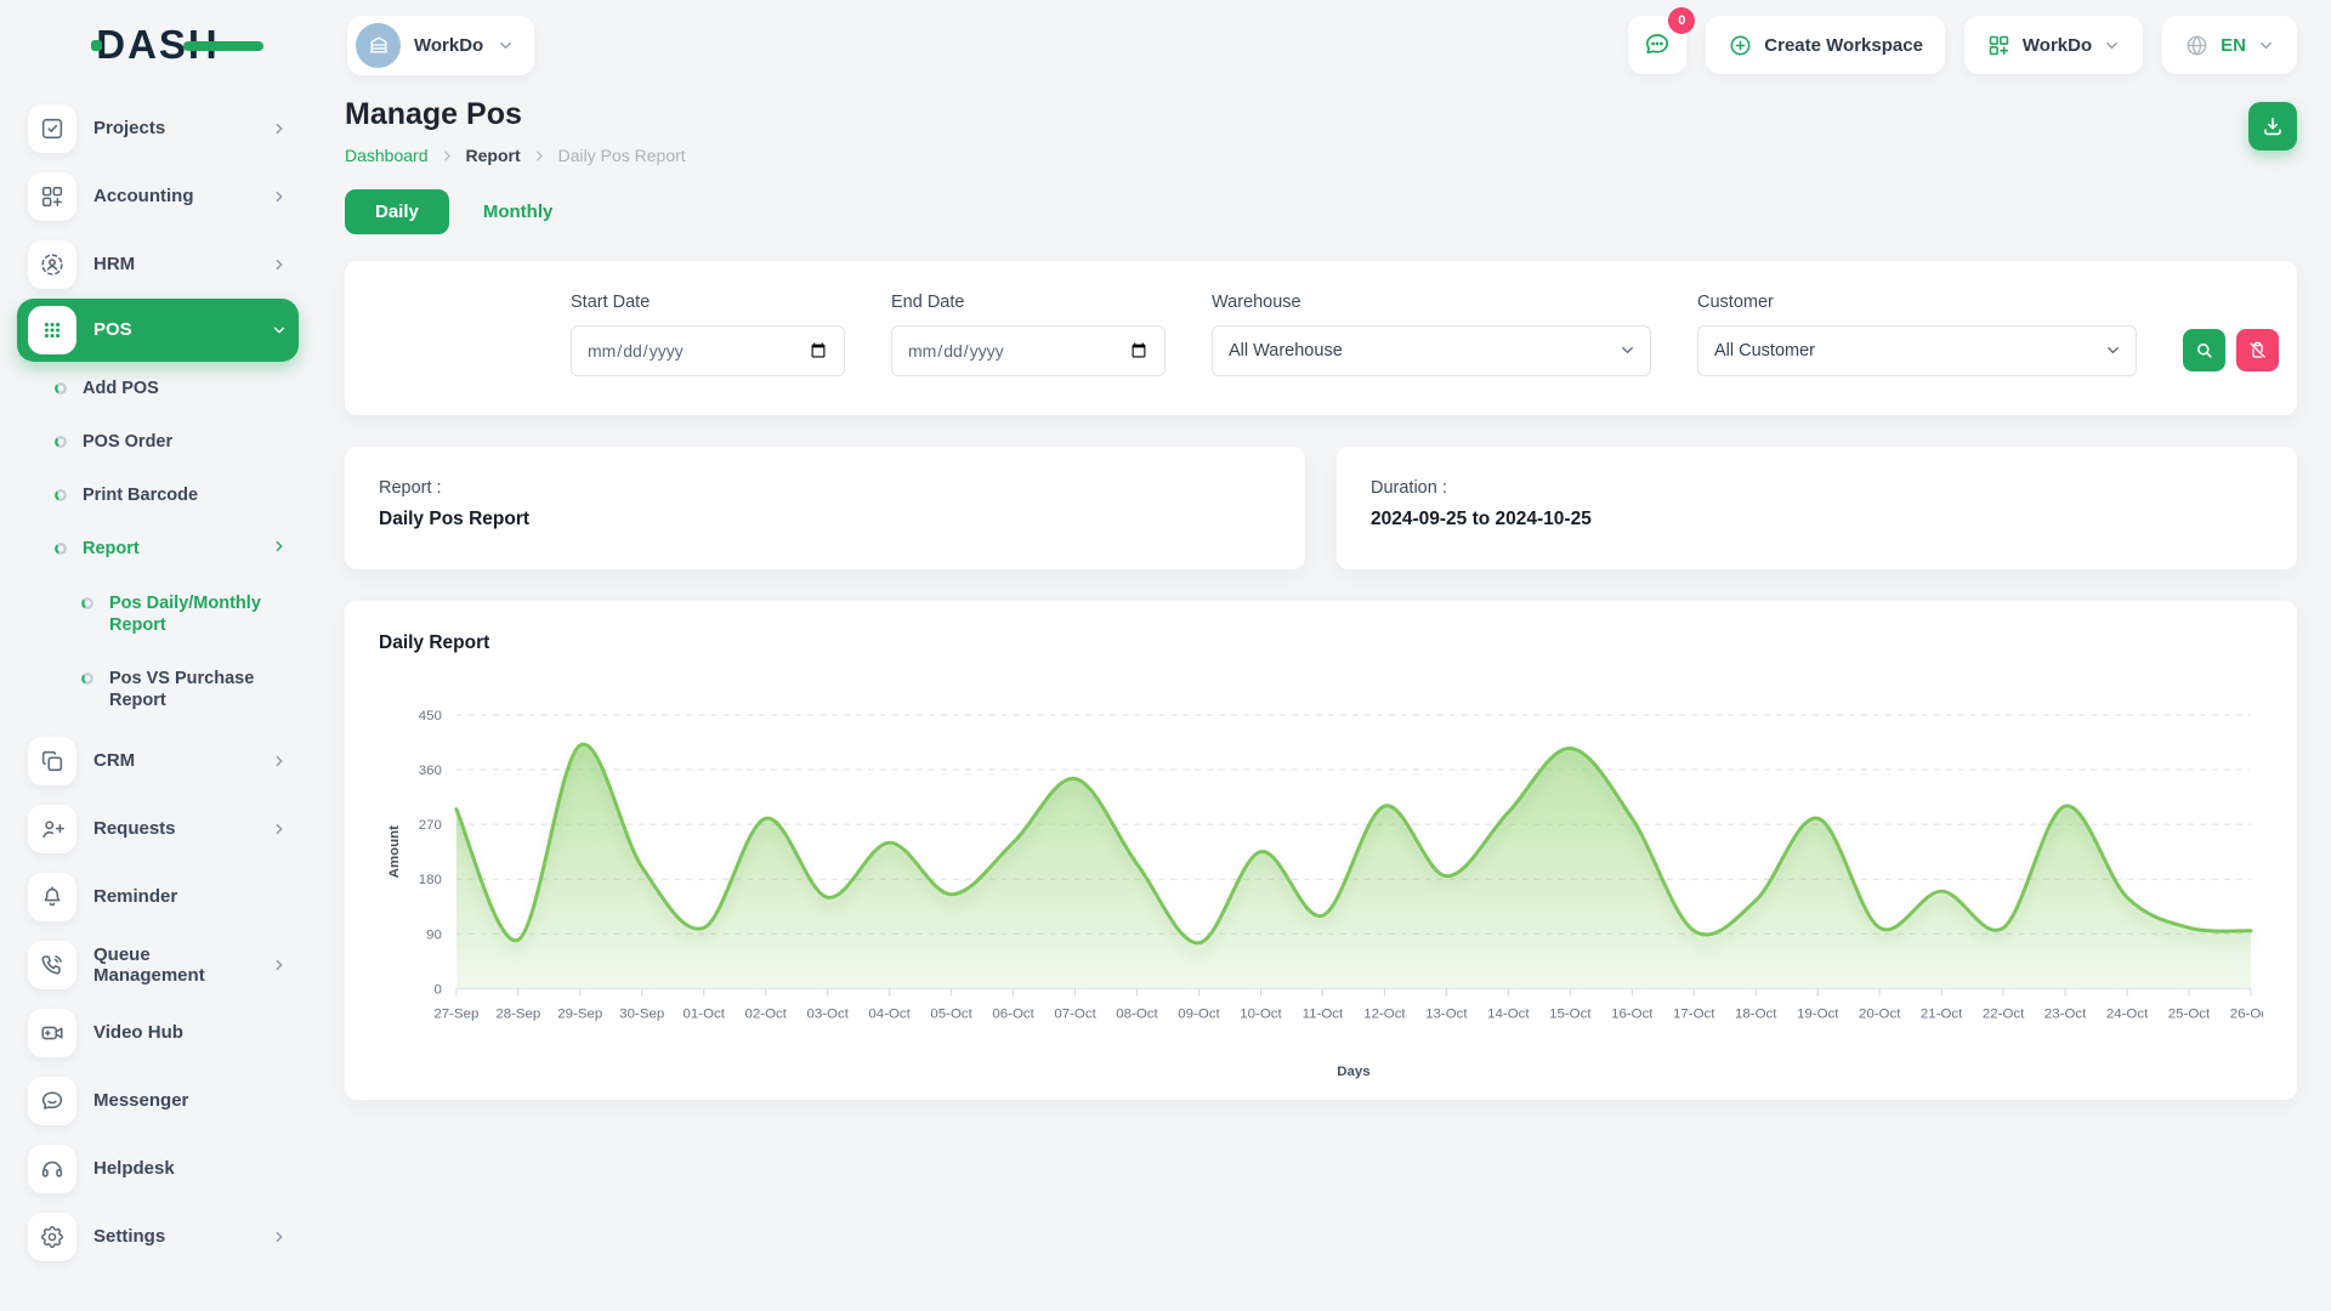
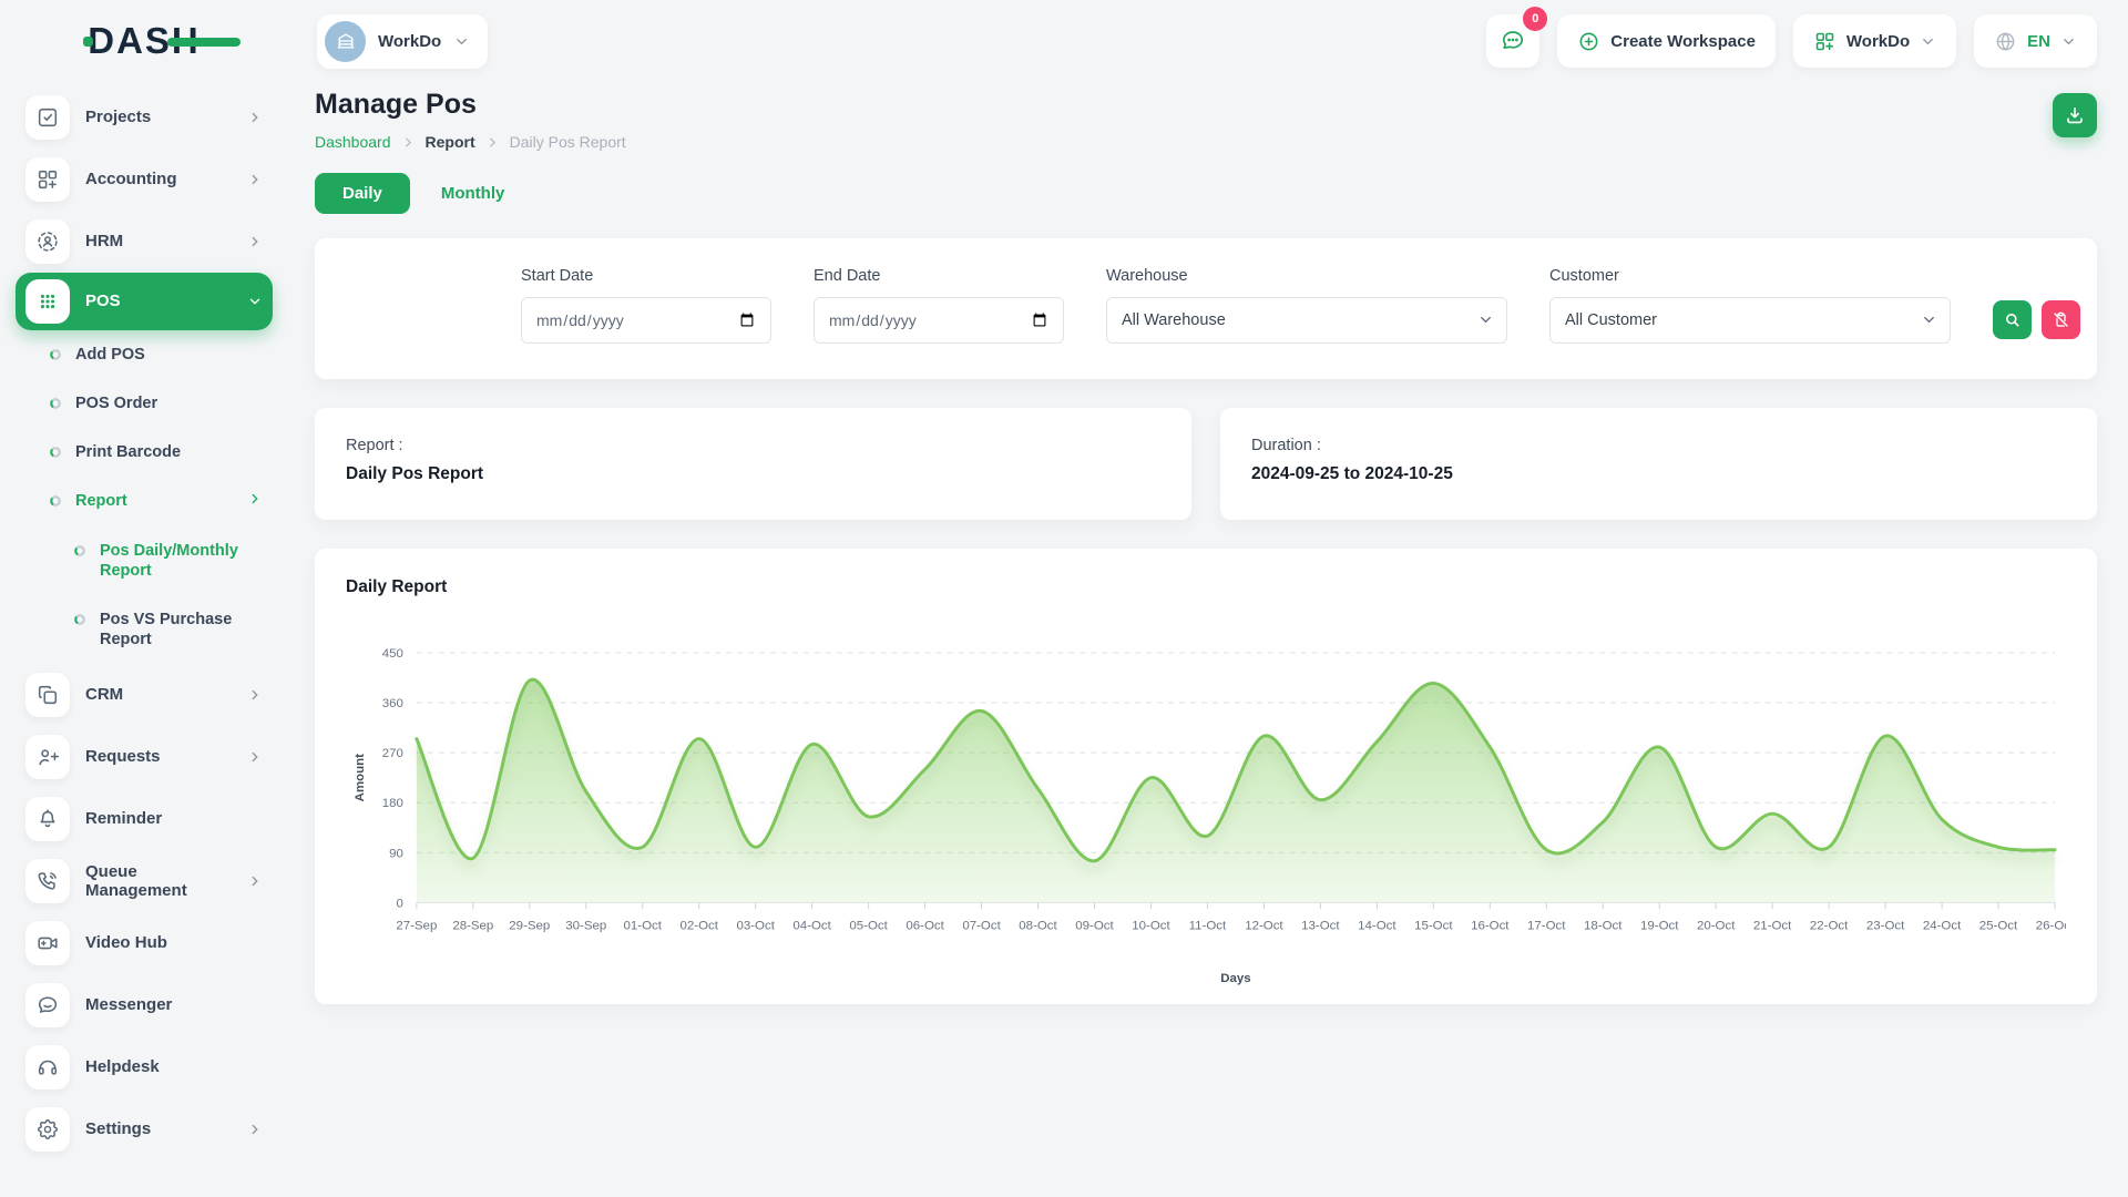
02-Oct: 280 -> 300
03-Oct: 150 -> 100
04-Oct: 240 -> 280
